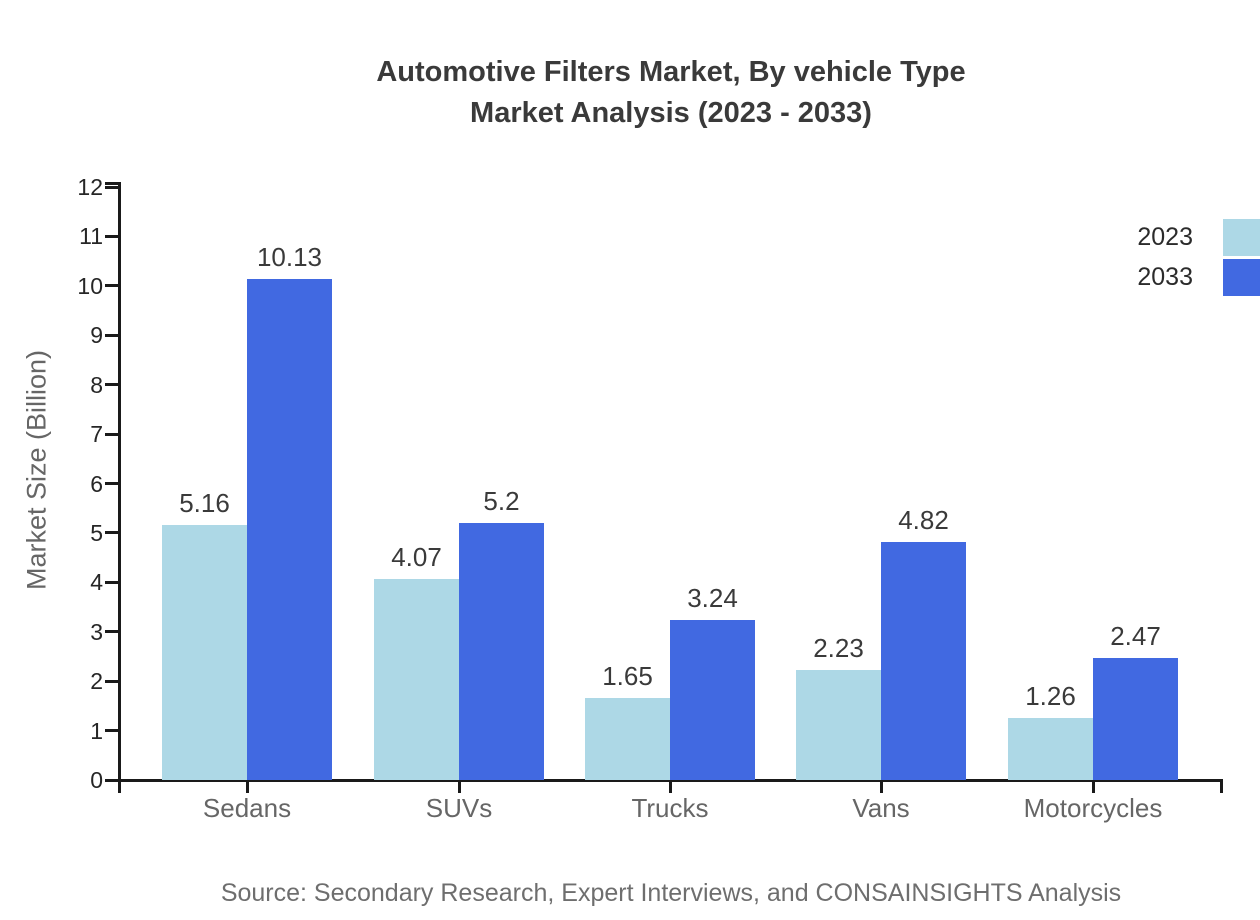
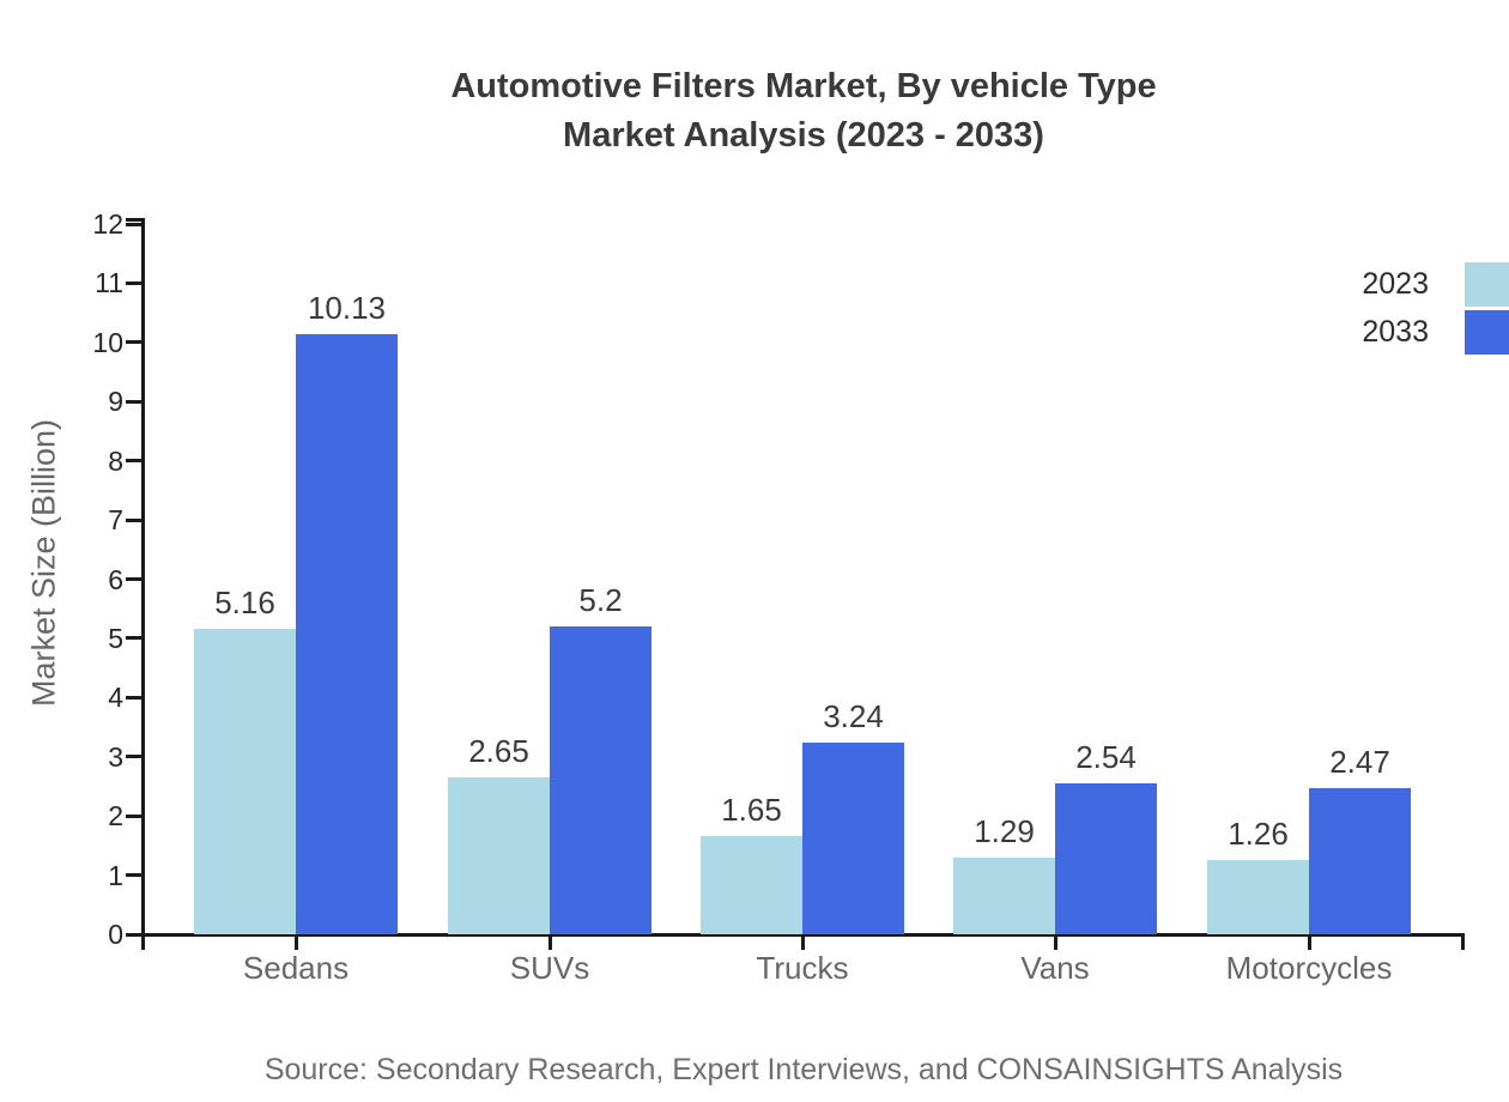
2023/SUVs: 4.07 -> 2.65
2023/Vans: 2.23 -> 1.29
2033/Vans: 4.82 -> 2.54
